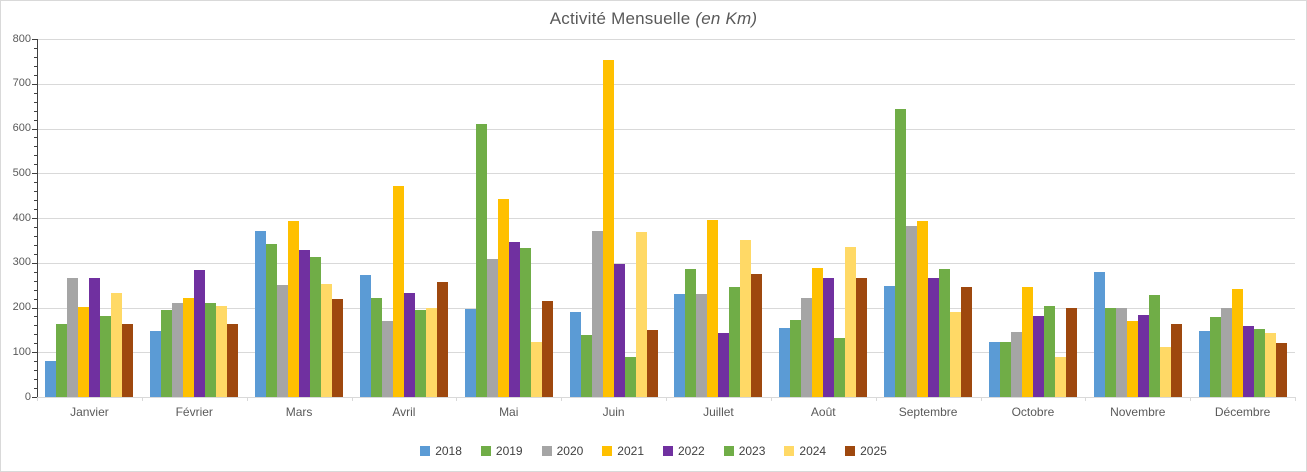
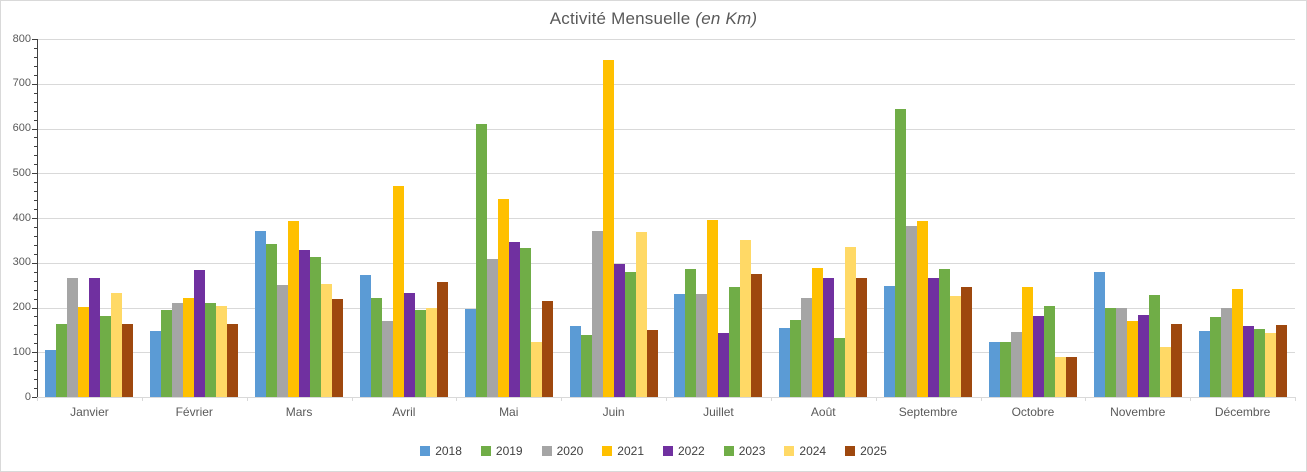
2018/Janvier: 80 -> 100
2018/Juin: 190 -> 160
2023/Juin: 90 -> 280
2024/Septembre: 190 -> 230
2025/Octobre: 200 -> 90
2025/Décembre: 120 -> 160
